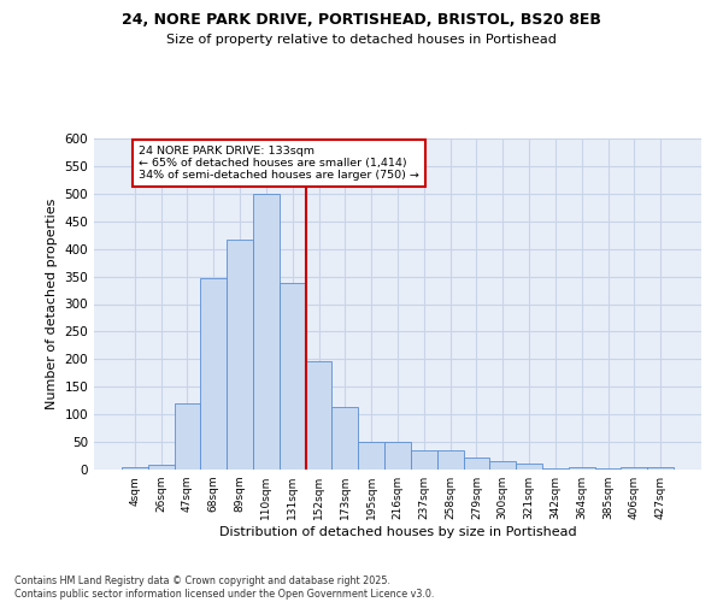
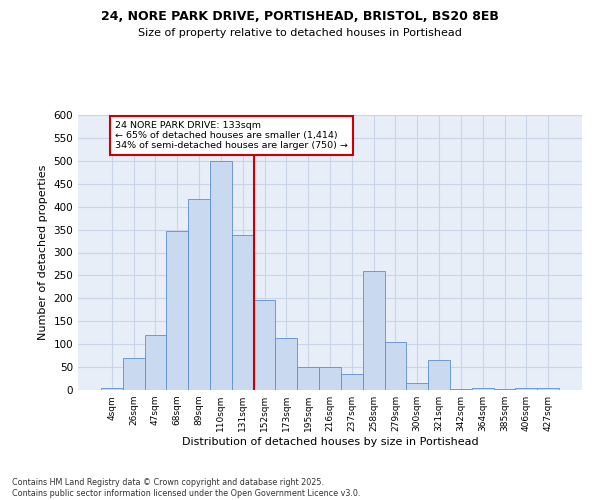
26sqm: 8 -> 70
258sqm: 35 -> 260
279sqm: 22 -> 105
321sqm: 10 -> 65
